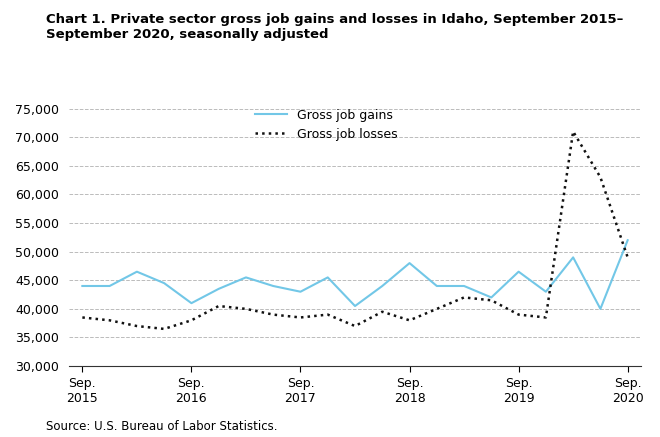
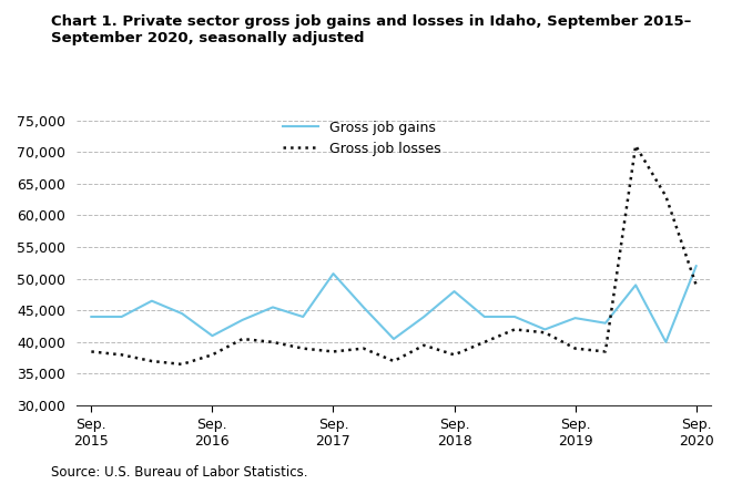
Gross job gains/Sep. 2017: 43,000 -> 50,800
Gross job gains/Sep. 2019: 46,500 -> 43,800
